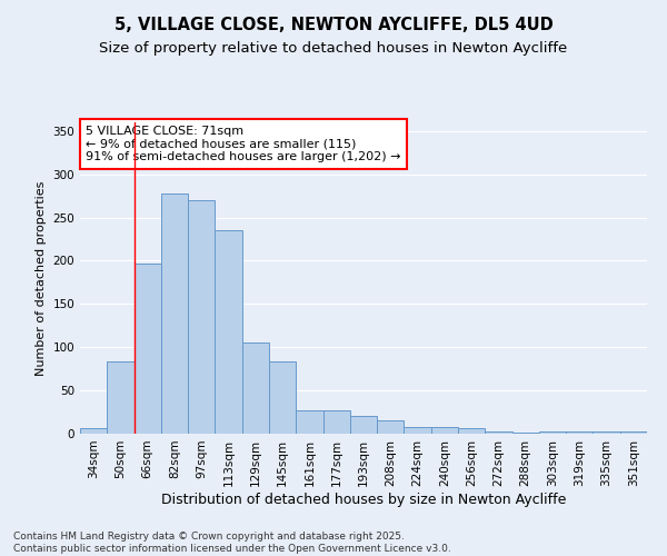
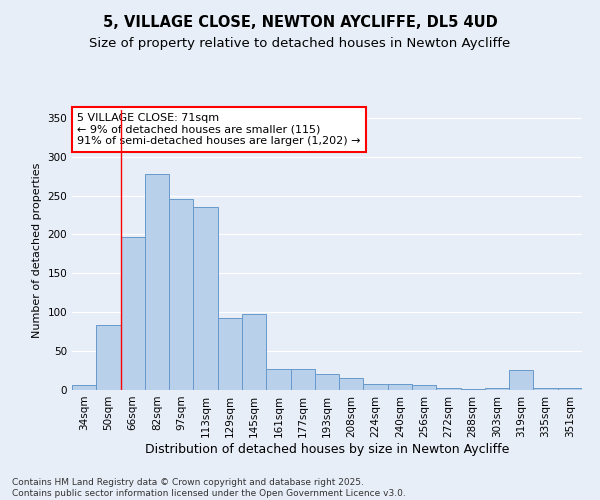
97sqm: 270 -> 246
129sqm: 106 -> 92
145sqm: 83 -> 98
319sqm: 2 -> 26
